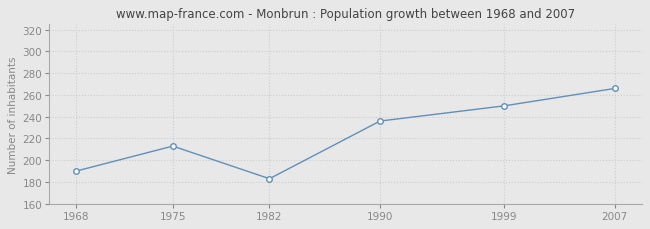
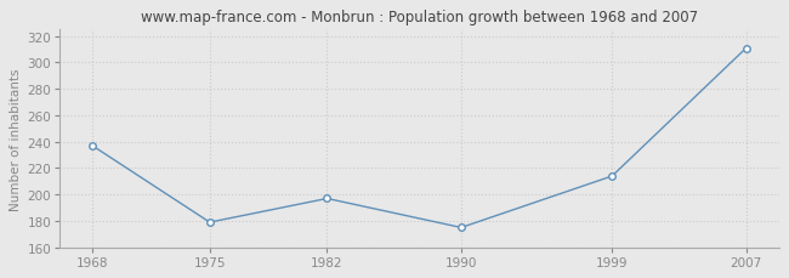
1968: 190 -> 237
1975: 213 -> 179
1982: 183 -> 197
1990: 236 -> 175
1999: 250 -> 214
2007: 266 -> 311
